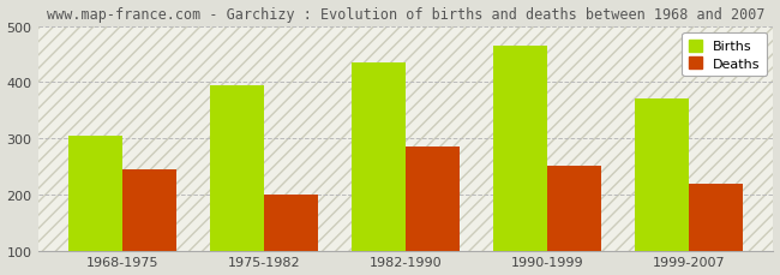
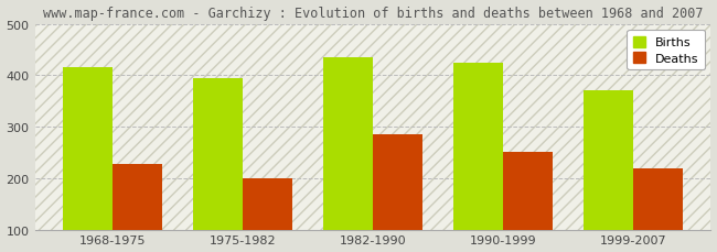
Births/1968-1975: 305 -> 415
Deaths/1968-1975: 245 -> 227
Births/1990-1999: 465 -> 425
